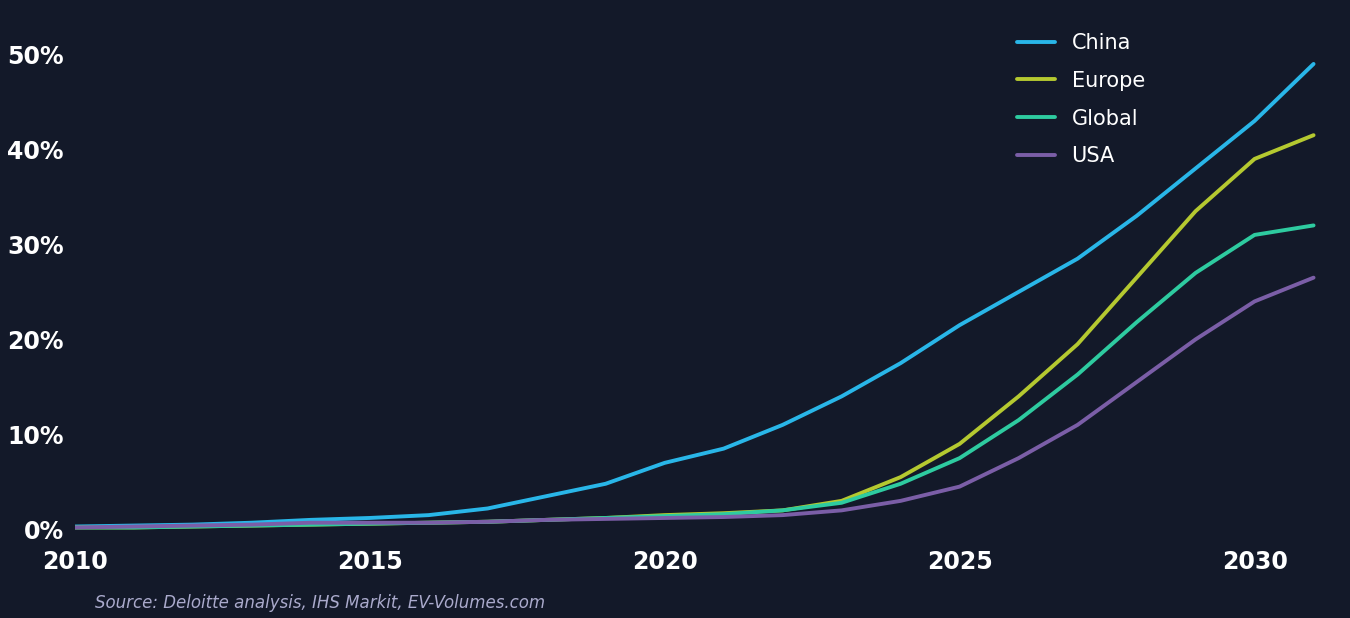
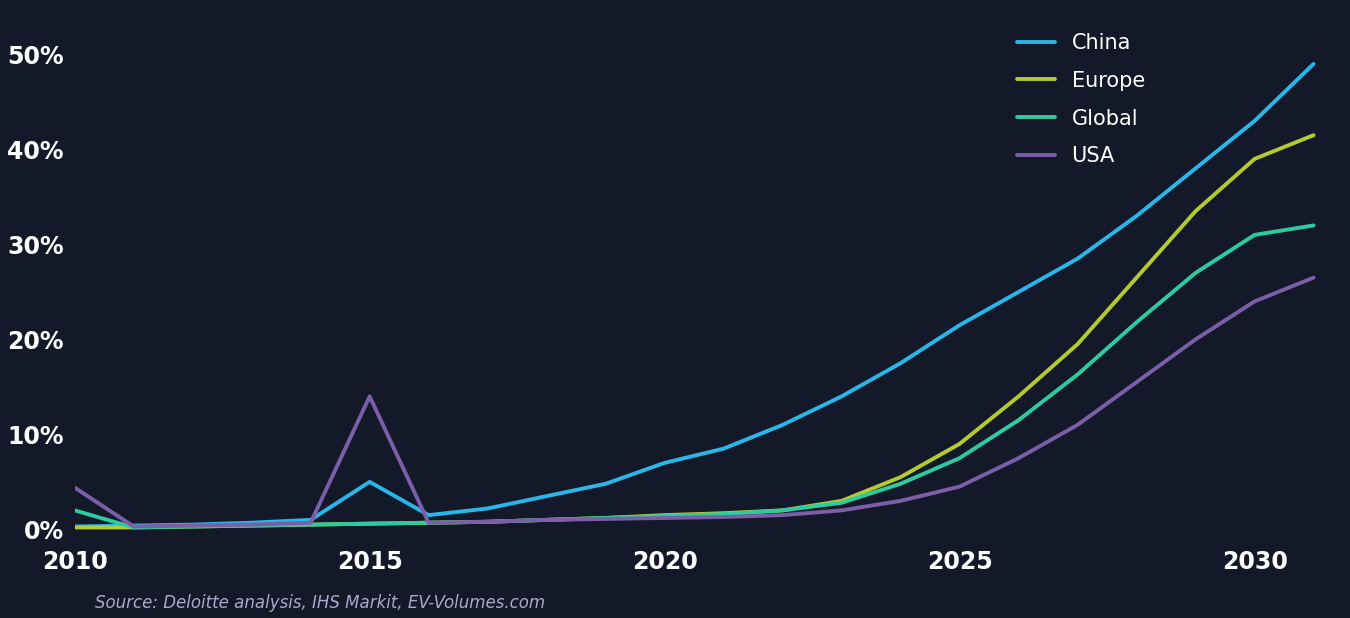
Global/2010: 0.2% -> 2.0%
USA/2010: 0.2% -> 4.4%
China/2015: 1.2% -> 5.0%
USA/2015: 0.7% -> 14.0%
